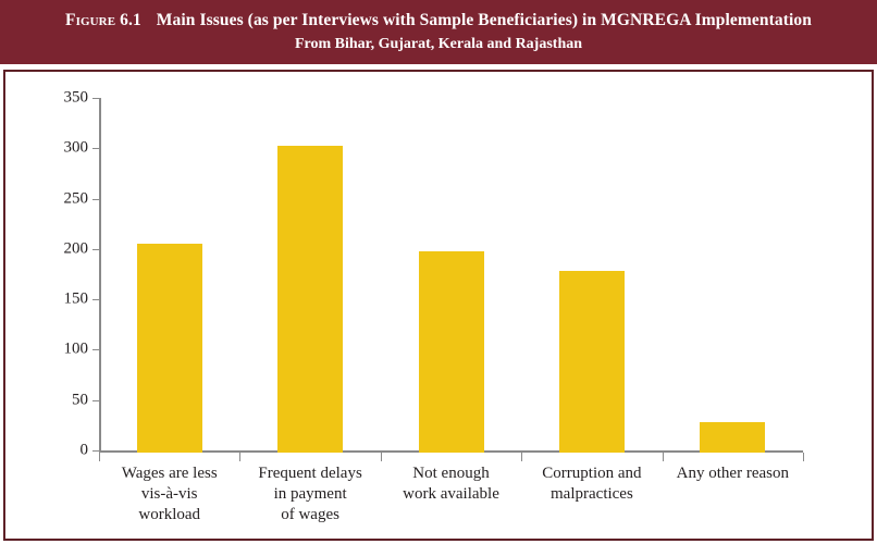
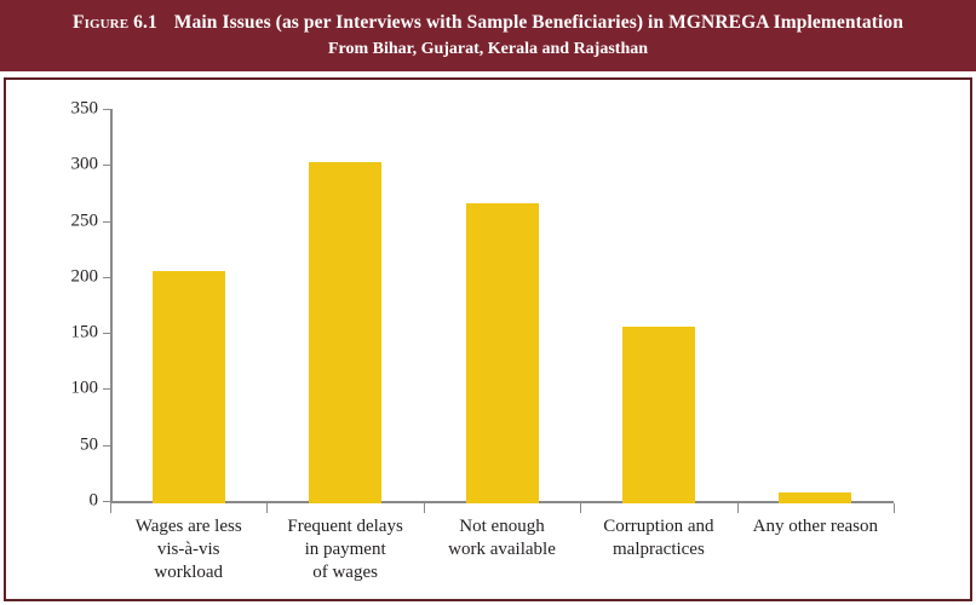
Not enough work available: 200 -> 270
Corruption and malpractices: 180 -> 160
Any other reason: 30 -> 10
